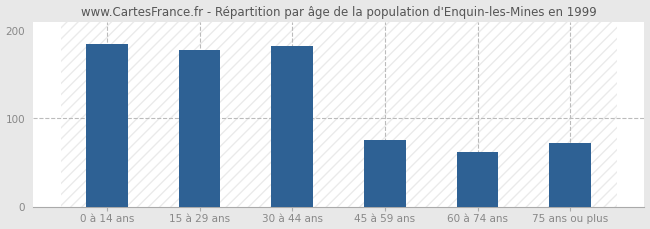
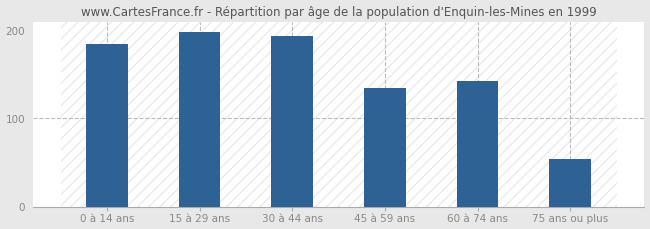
15 à 29 ans: 178 -> 198
30 à 44 ans: 182 -> 194
45 à 59 ans: 76 -> 135
60 à 74 ans: 62 -> 142
75 ans ou plus: 72 -> 54
